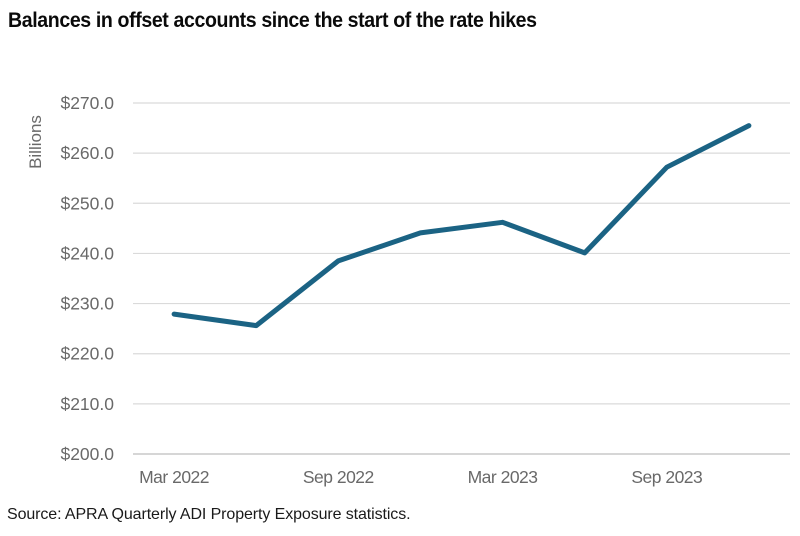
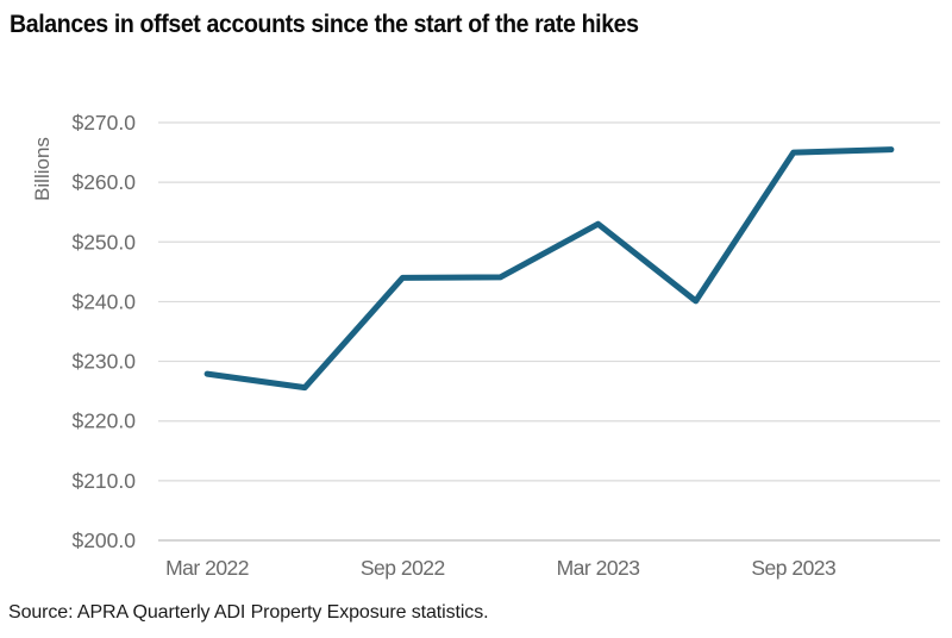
Sep 2022: $238 -> $244
Mar 2023: $246 -> $253
Sep 2023: $257 -> $265
